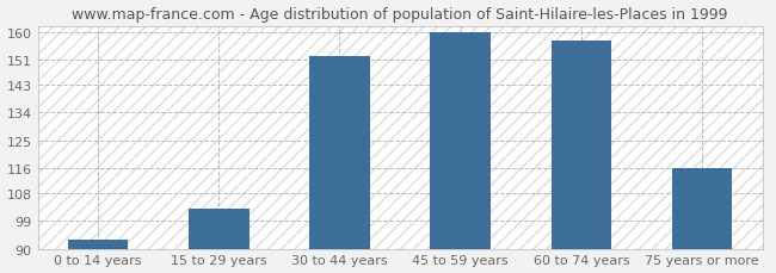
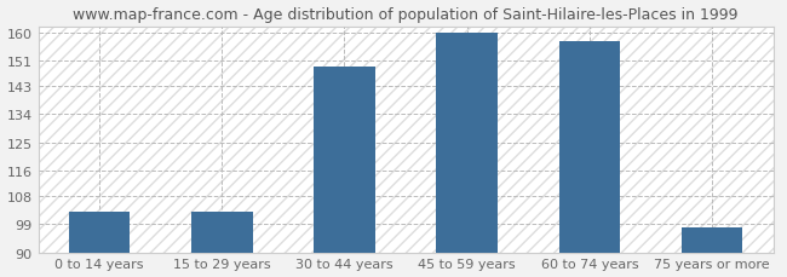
0 to 14 years: 93 -> 103
30 to 44 years: 152 -> 149
75 years or more: 116 -> 98
